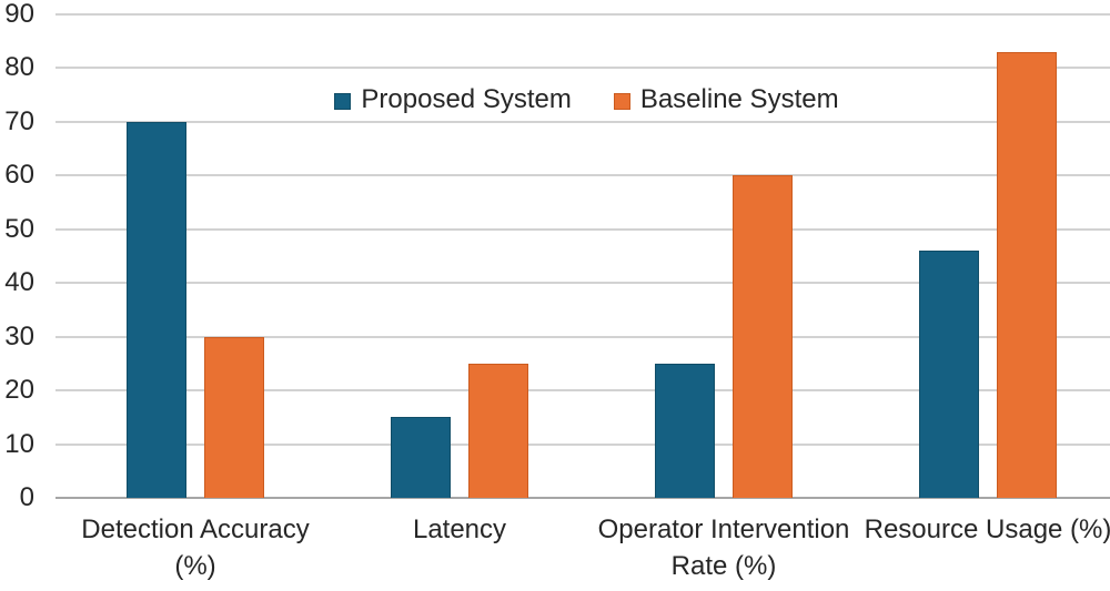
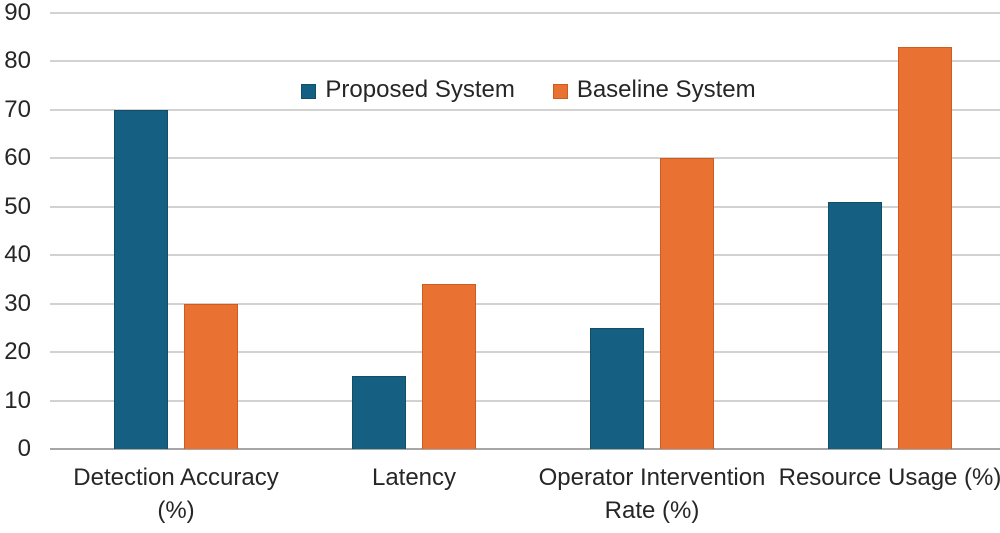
Baseline System/Latency: 25 -> 34
Proposed System/Resource Usage (%): 46 -> 51
